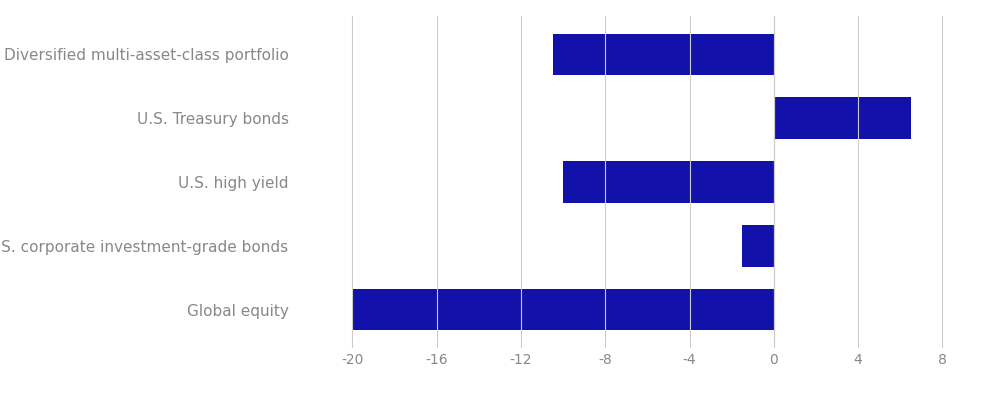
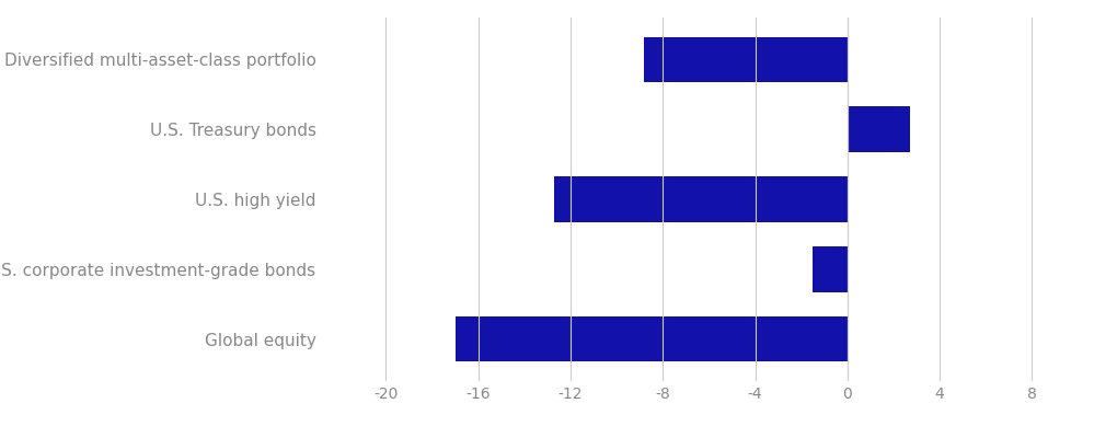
Diversified multi-asset-class portfolio: -10.5 -> -8.8
U.S. Treasury bonds: 6.5 -> 2.7
U.S. high yield: -10.0 -> -12.7
Global equity: -20.0 -> -17.0
